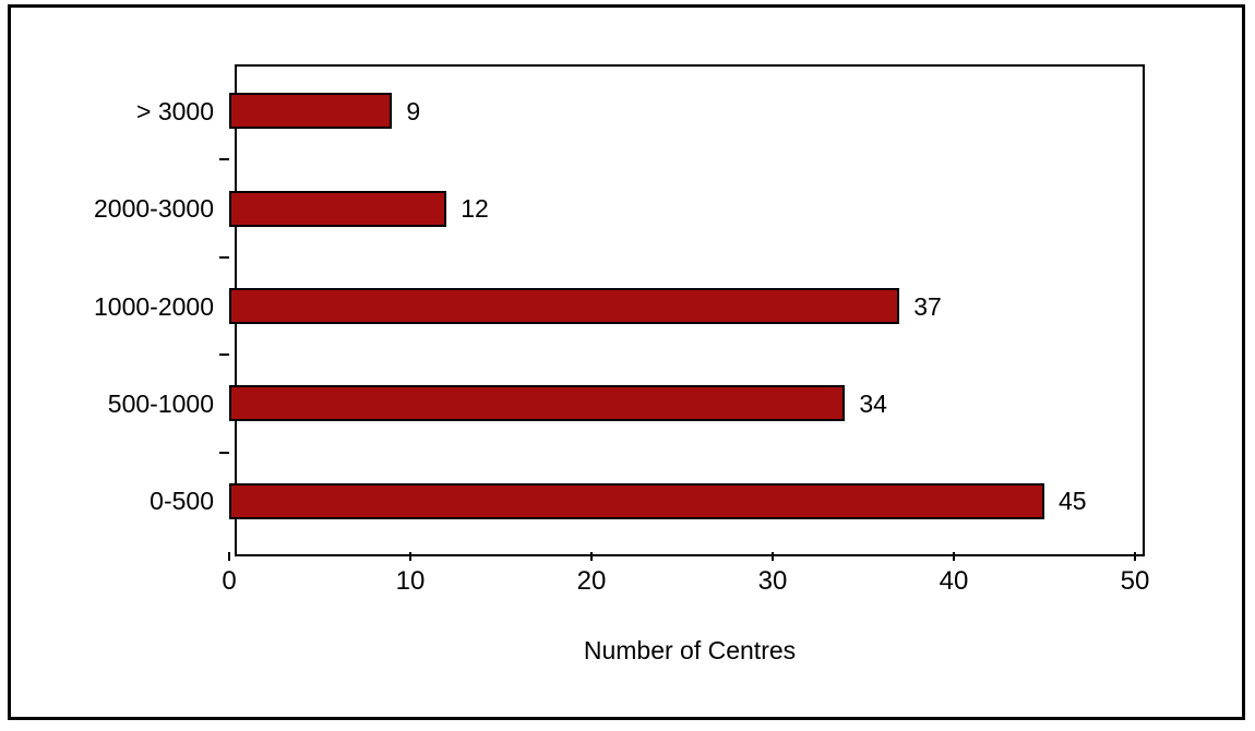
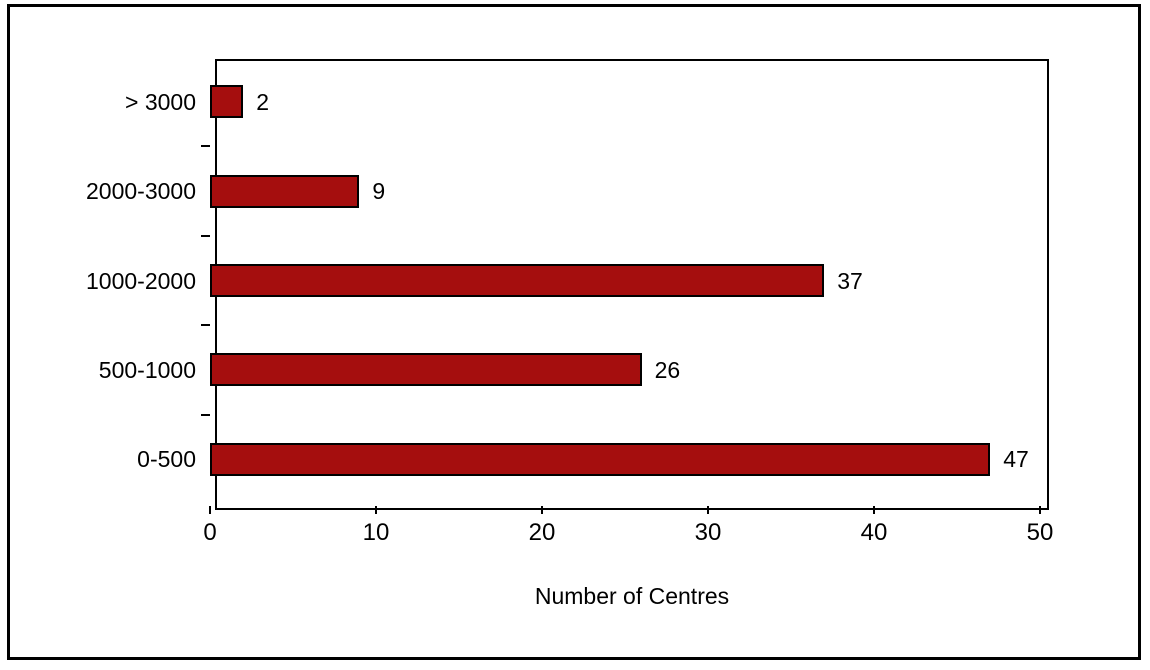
> 3000: 9 -> 2
2000-3000: 12 -> 9
500-1000: 34 -> 26
0-500: 45 -> 47
